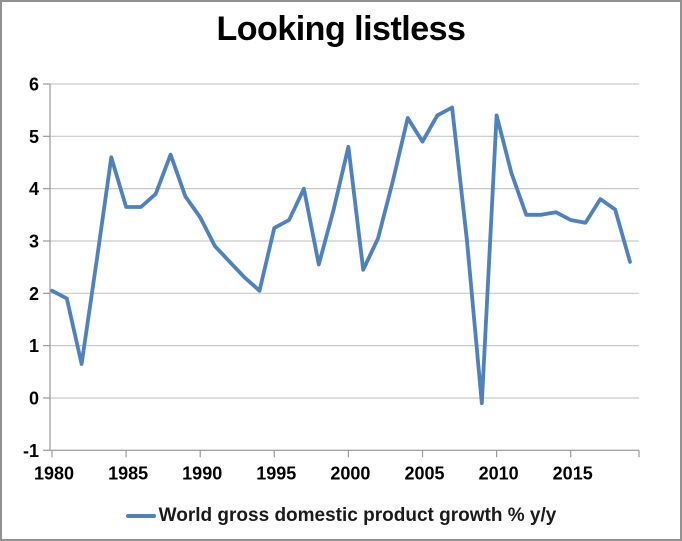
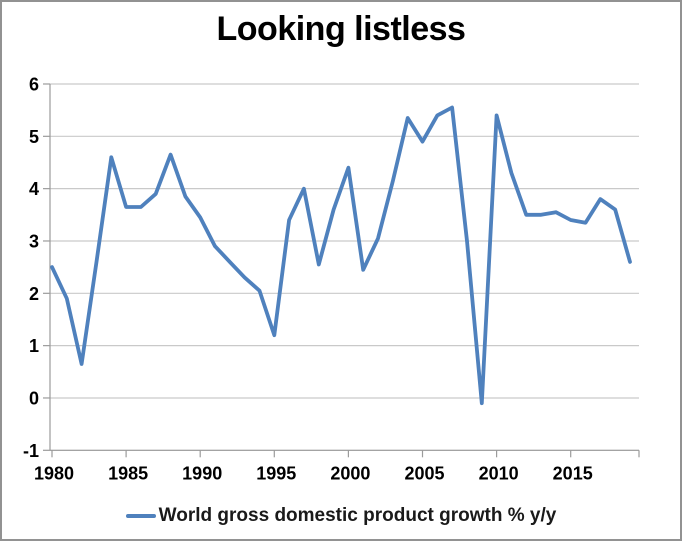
1980: 2.0 -> 2.5
1995: 3.2 -> 1.2
2000: 4.8 -> 4.4
